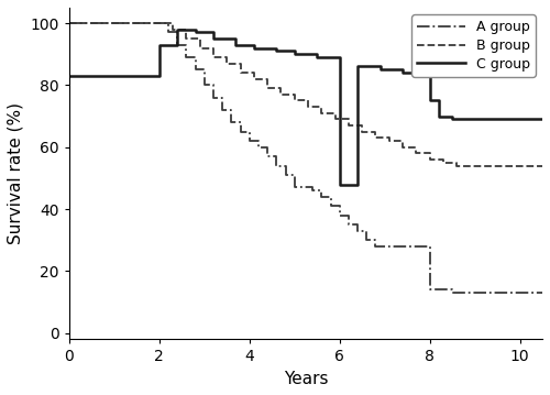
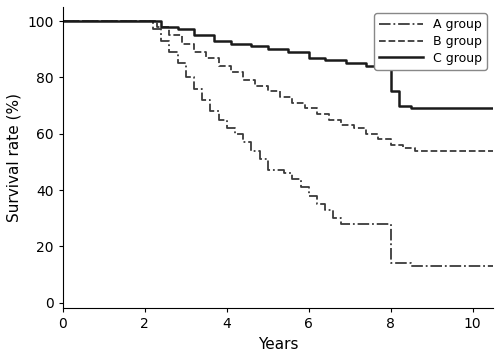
C group/0: 83 -> 100
C group/2: 93 -> 100
C group/6: 48 -> 87
